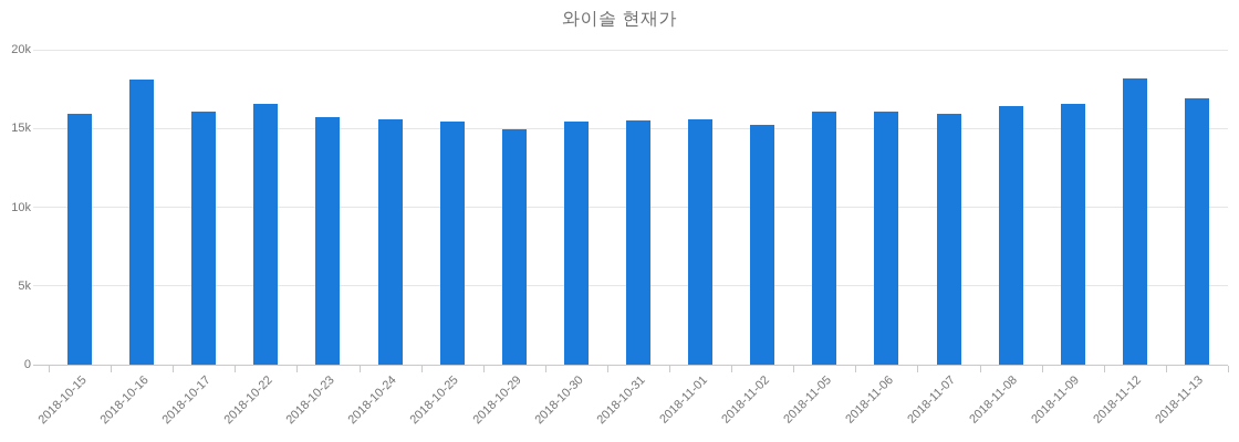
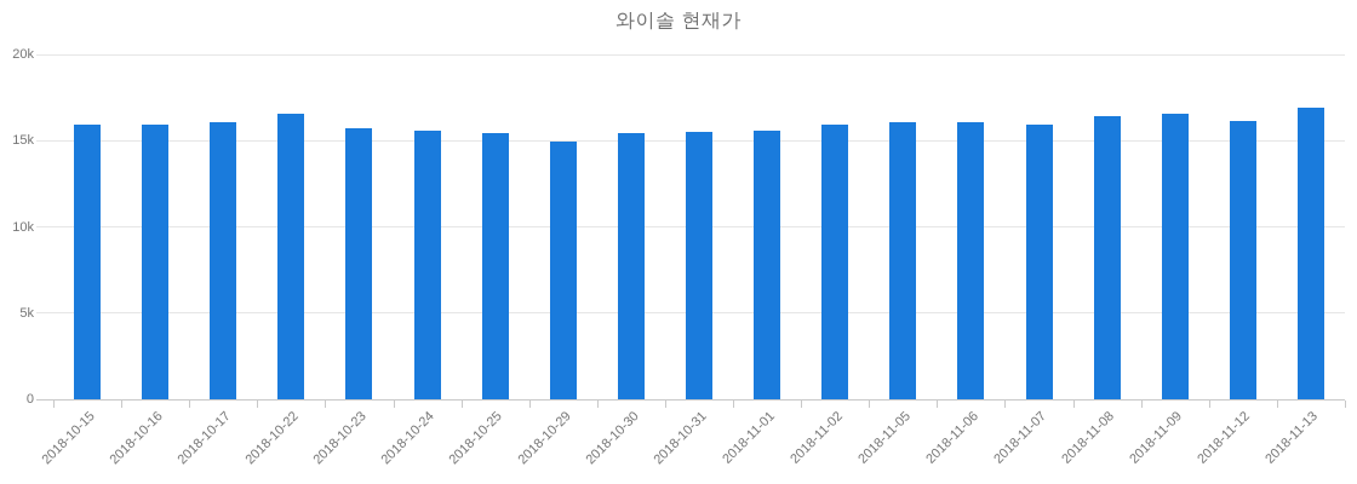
2018-10-16: 18.1k -> 15.9k
2018-11-02: 15.2k -> 15.9k
2018-11-12: 18.2k -> 16.2k
